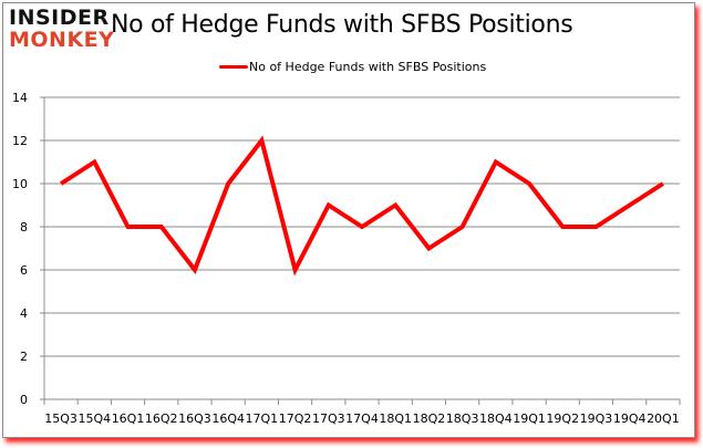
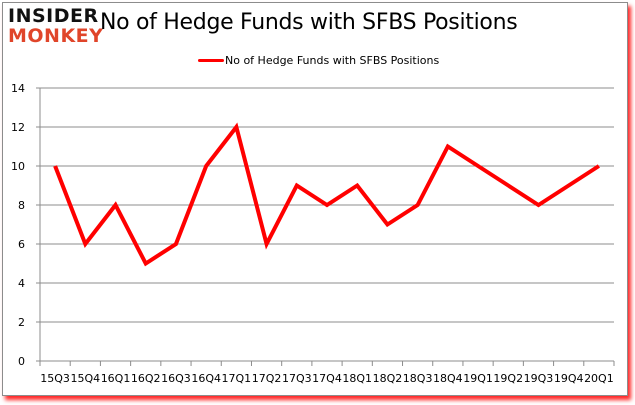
15Q4: 11 -> 6
16Q2: 8 -> 5
19Q2: 8 -> 9
